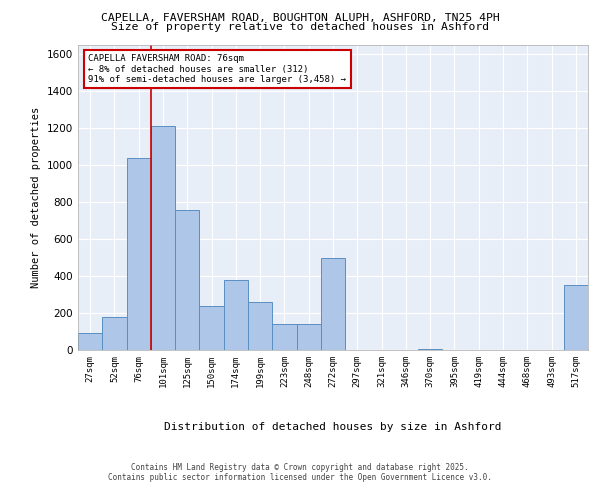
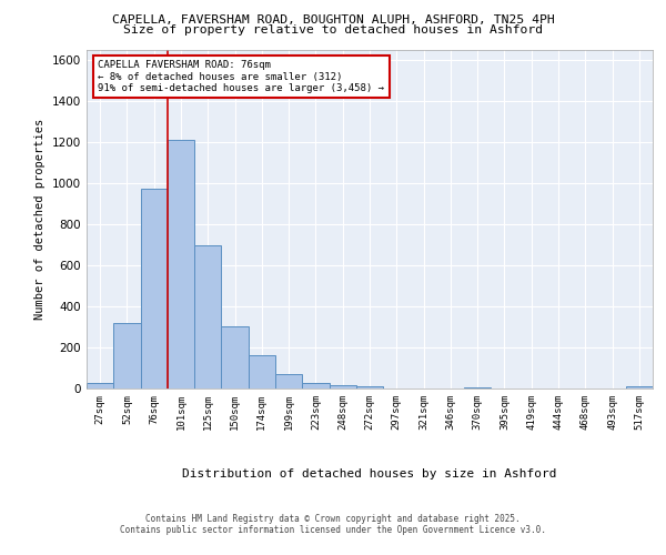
27sqm: 90 -> 20
52sqm: 180 -> 320
76sqm: 1040 -> 980
125sqm: 760 -> 700
150sqm: 240 -> 300
174sqm: 380 -> 160
199sqm: 260 -> 70
223sqm: 140 -> 30
248sqm: 140 -> 20
272sqm: 500 -> 10
517sqm: 350 -> 10
